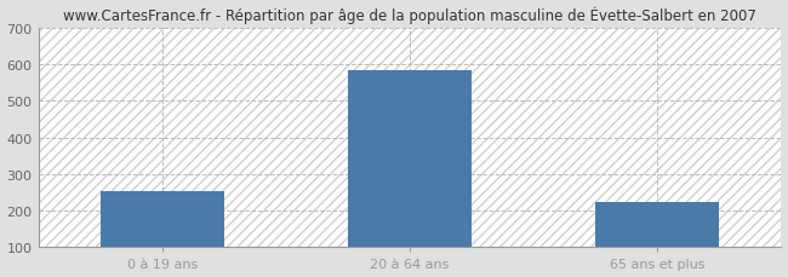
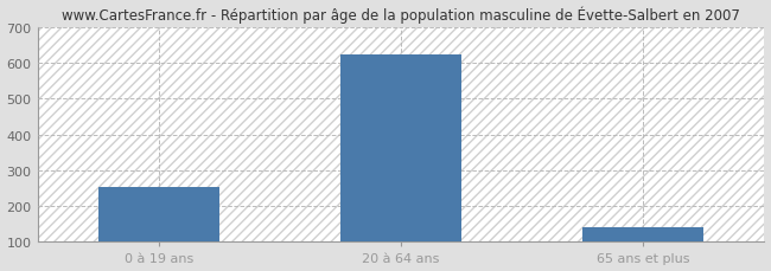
20 à 64 ans: 585 -> 625
65 ans et plus: 225 -> 140
